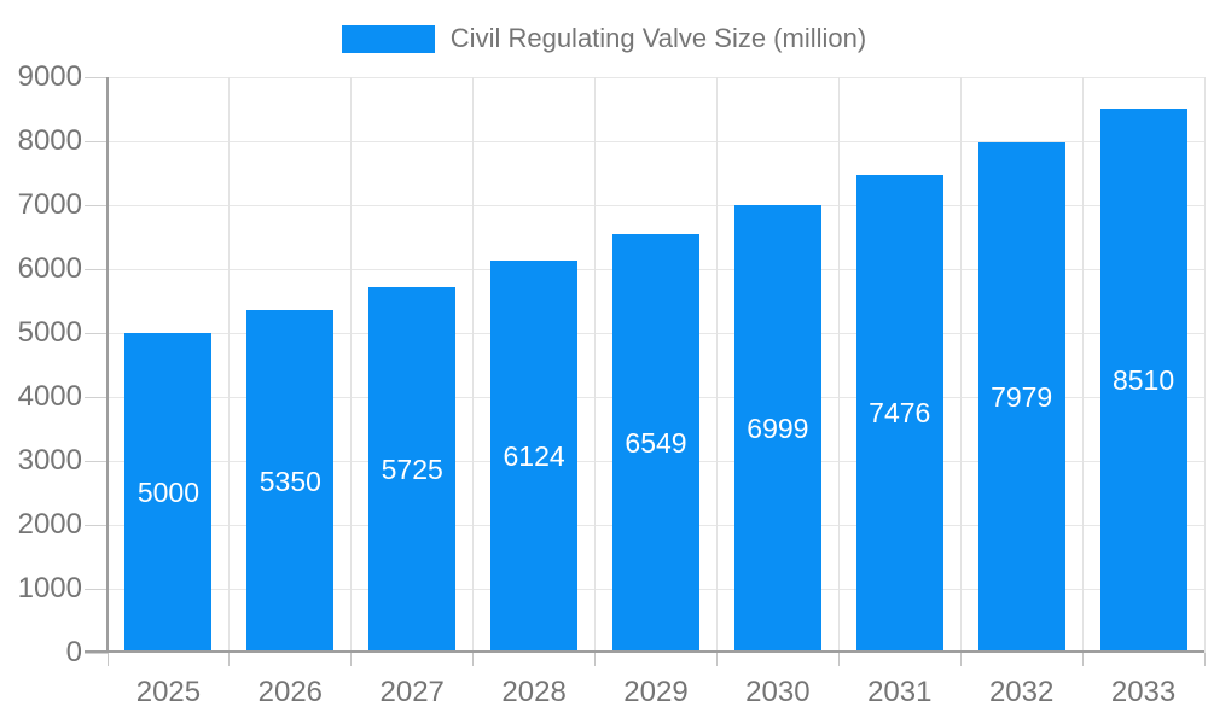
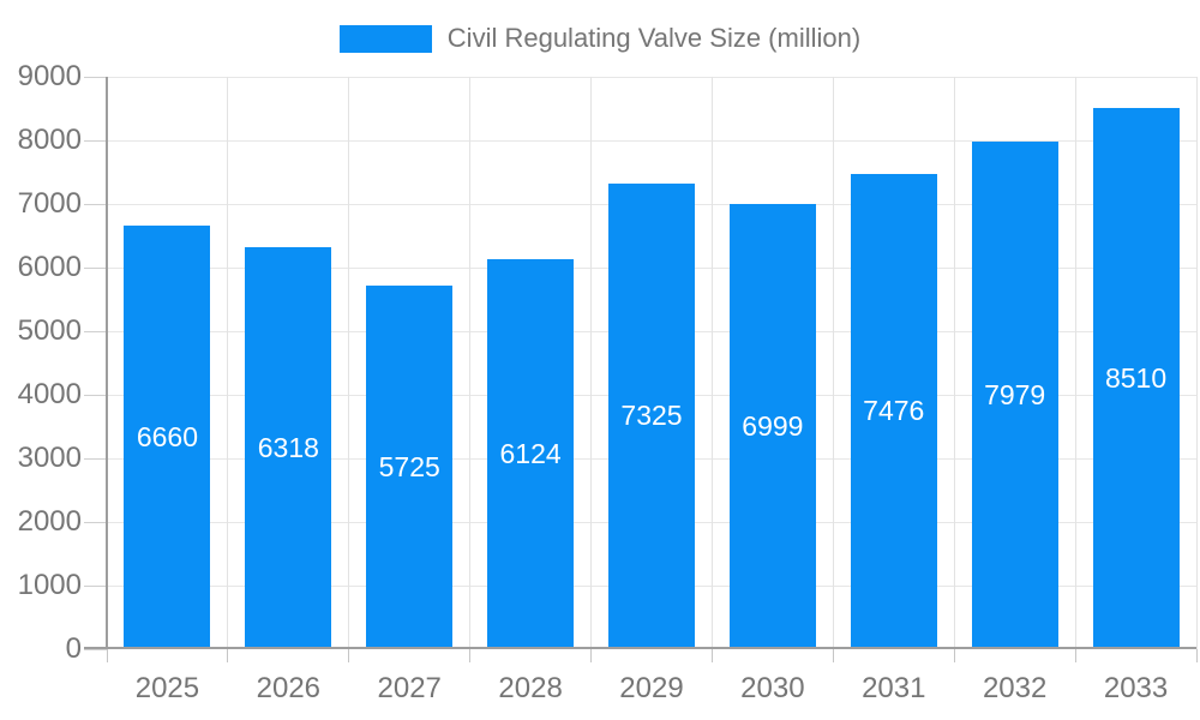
2025: 5000 -> 6660
2026: 5350 -> 6318
2029: 6549 -> 7325
